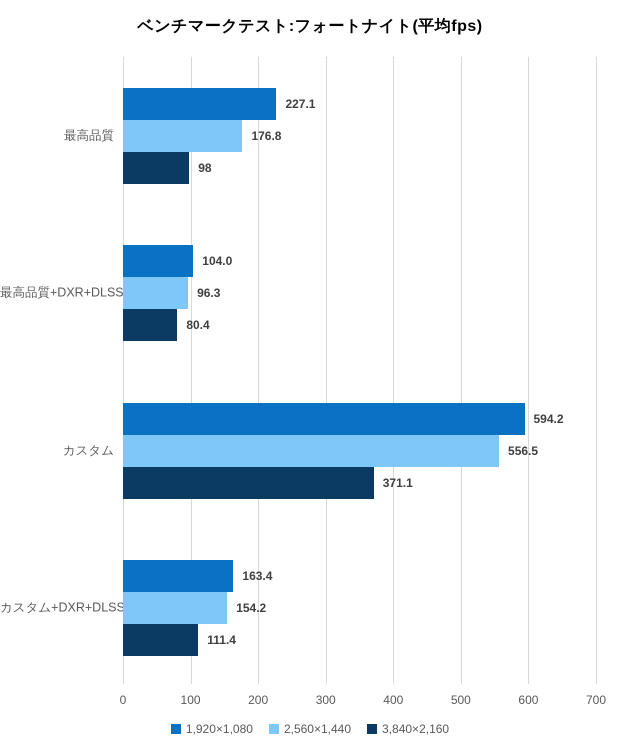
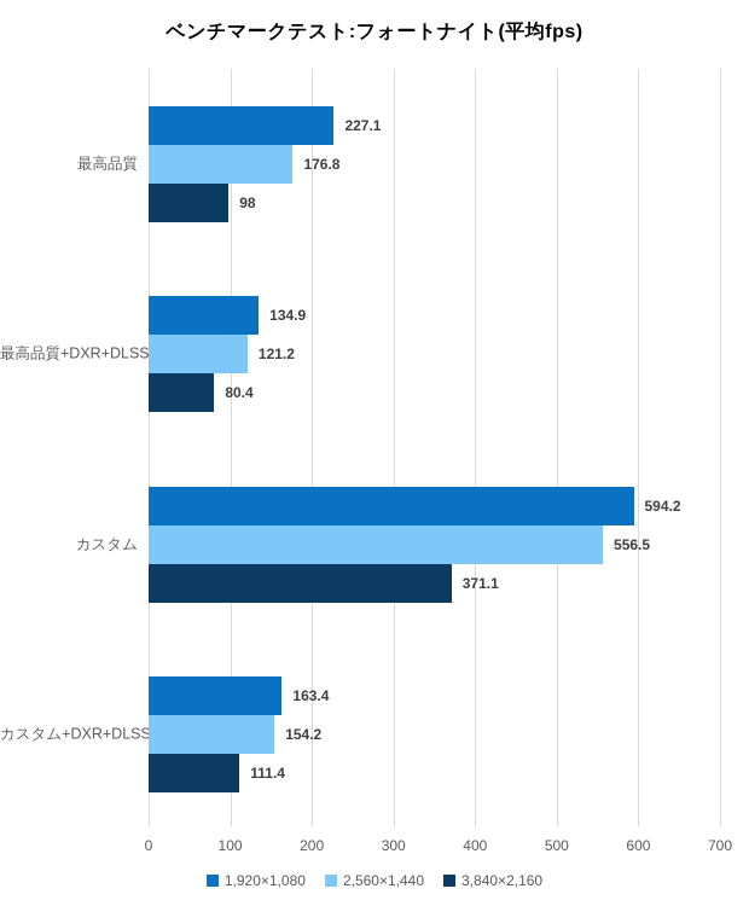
1,920×1,080/最高品質+DXR+DLSS: 104.0 -> 134.9
2,560×1,440/最高品質+DXR+DLSS: 96.3 -> 121.2
